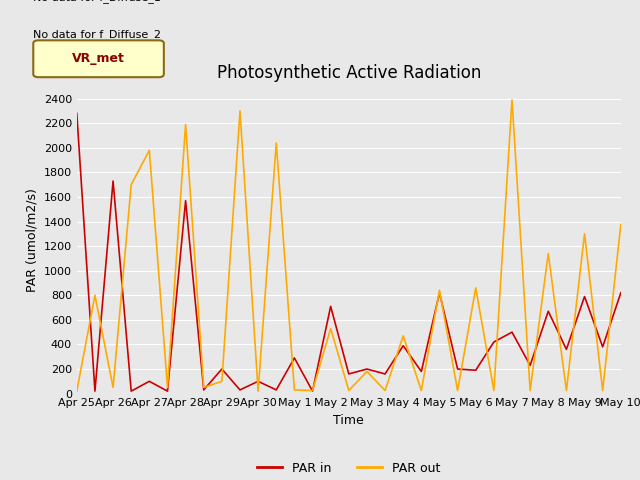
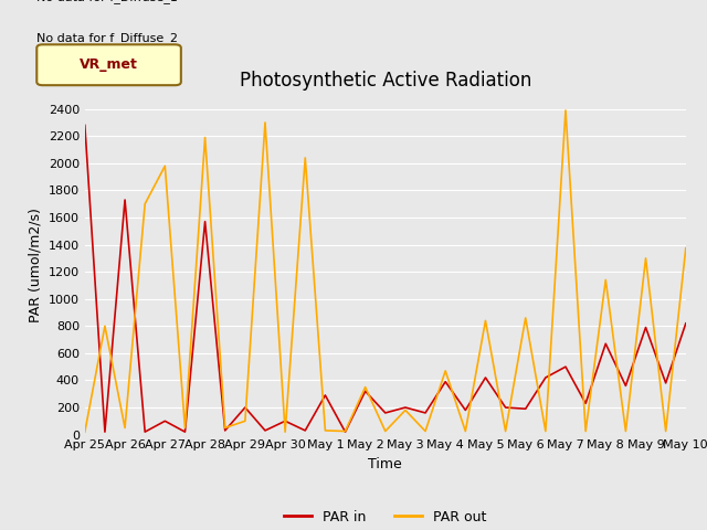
PAR in/May 2: 710 -> 320
PAR out/May 2: 530 -> 350
PAR in/May 5: 820 -> 420
